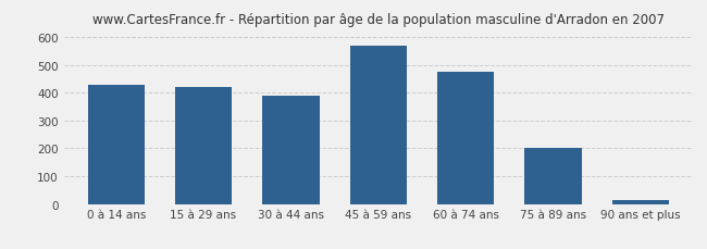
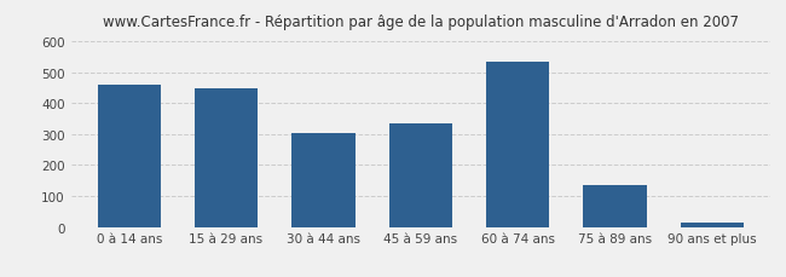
0 à 14 ans: 430 -> 460
15 à 29 ans: 420 -> 450
30 à 44 ans: 390 -> 305
45 à 59 ans: 570 -> 335
60 à 74 ans: 475 -> 535
75 à 89 ans: 200 -> 135
